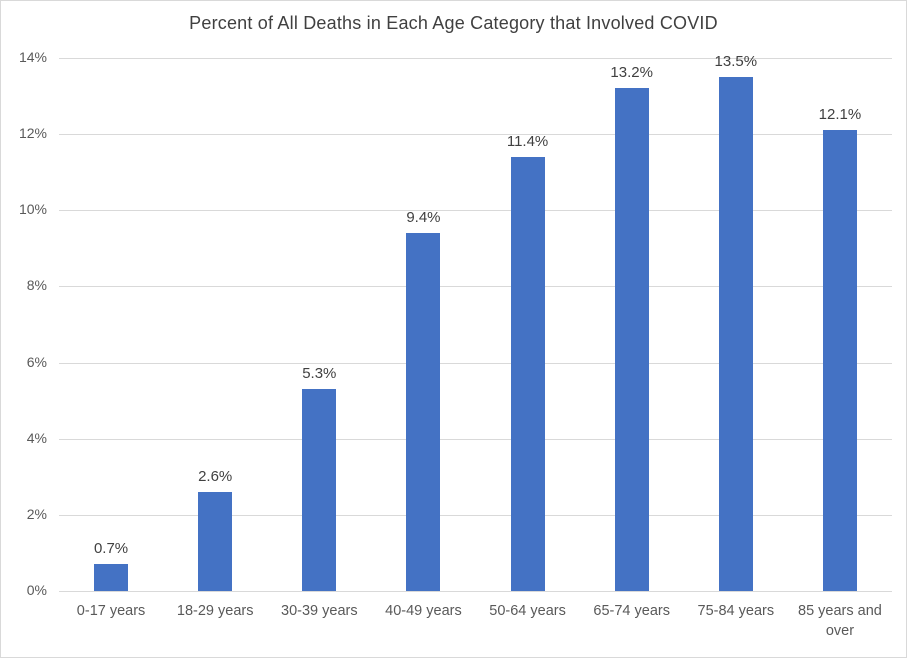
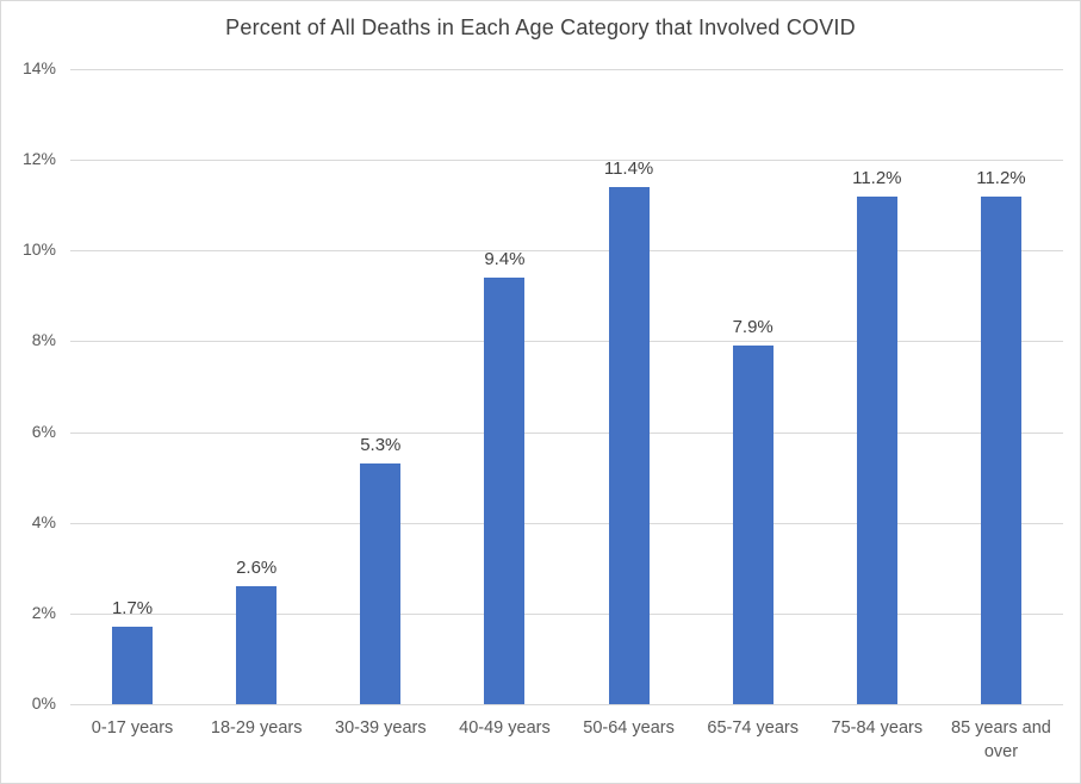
0-17 years: 0.7% -> 1.7%
65-74 years: 13.2% -> 7.9%
75-84 years: 13.5% -> 11.2%
85 years and over: 12.1% -> 11.2%
